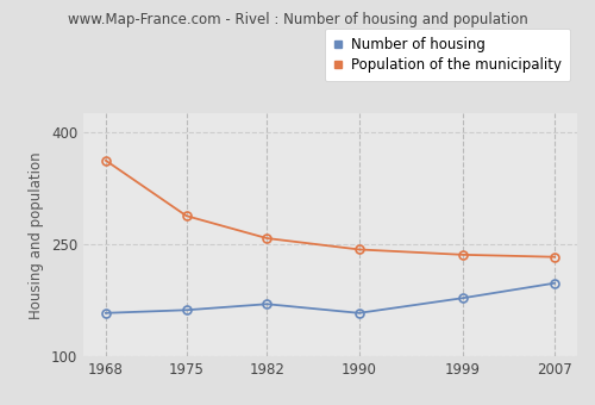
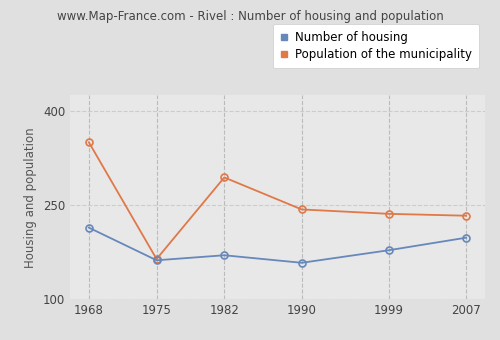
Number of housing/1968: 158 -> 214
Population of the municipality/1968: 362 -> 350
Population of the municipality/1975: 288 -> 164
Population of the municipality/1982: 258 -> 294
